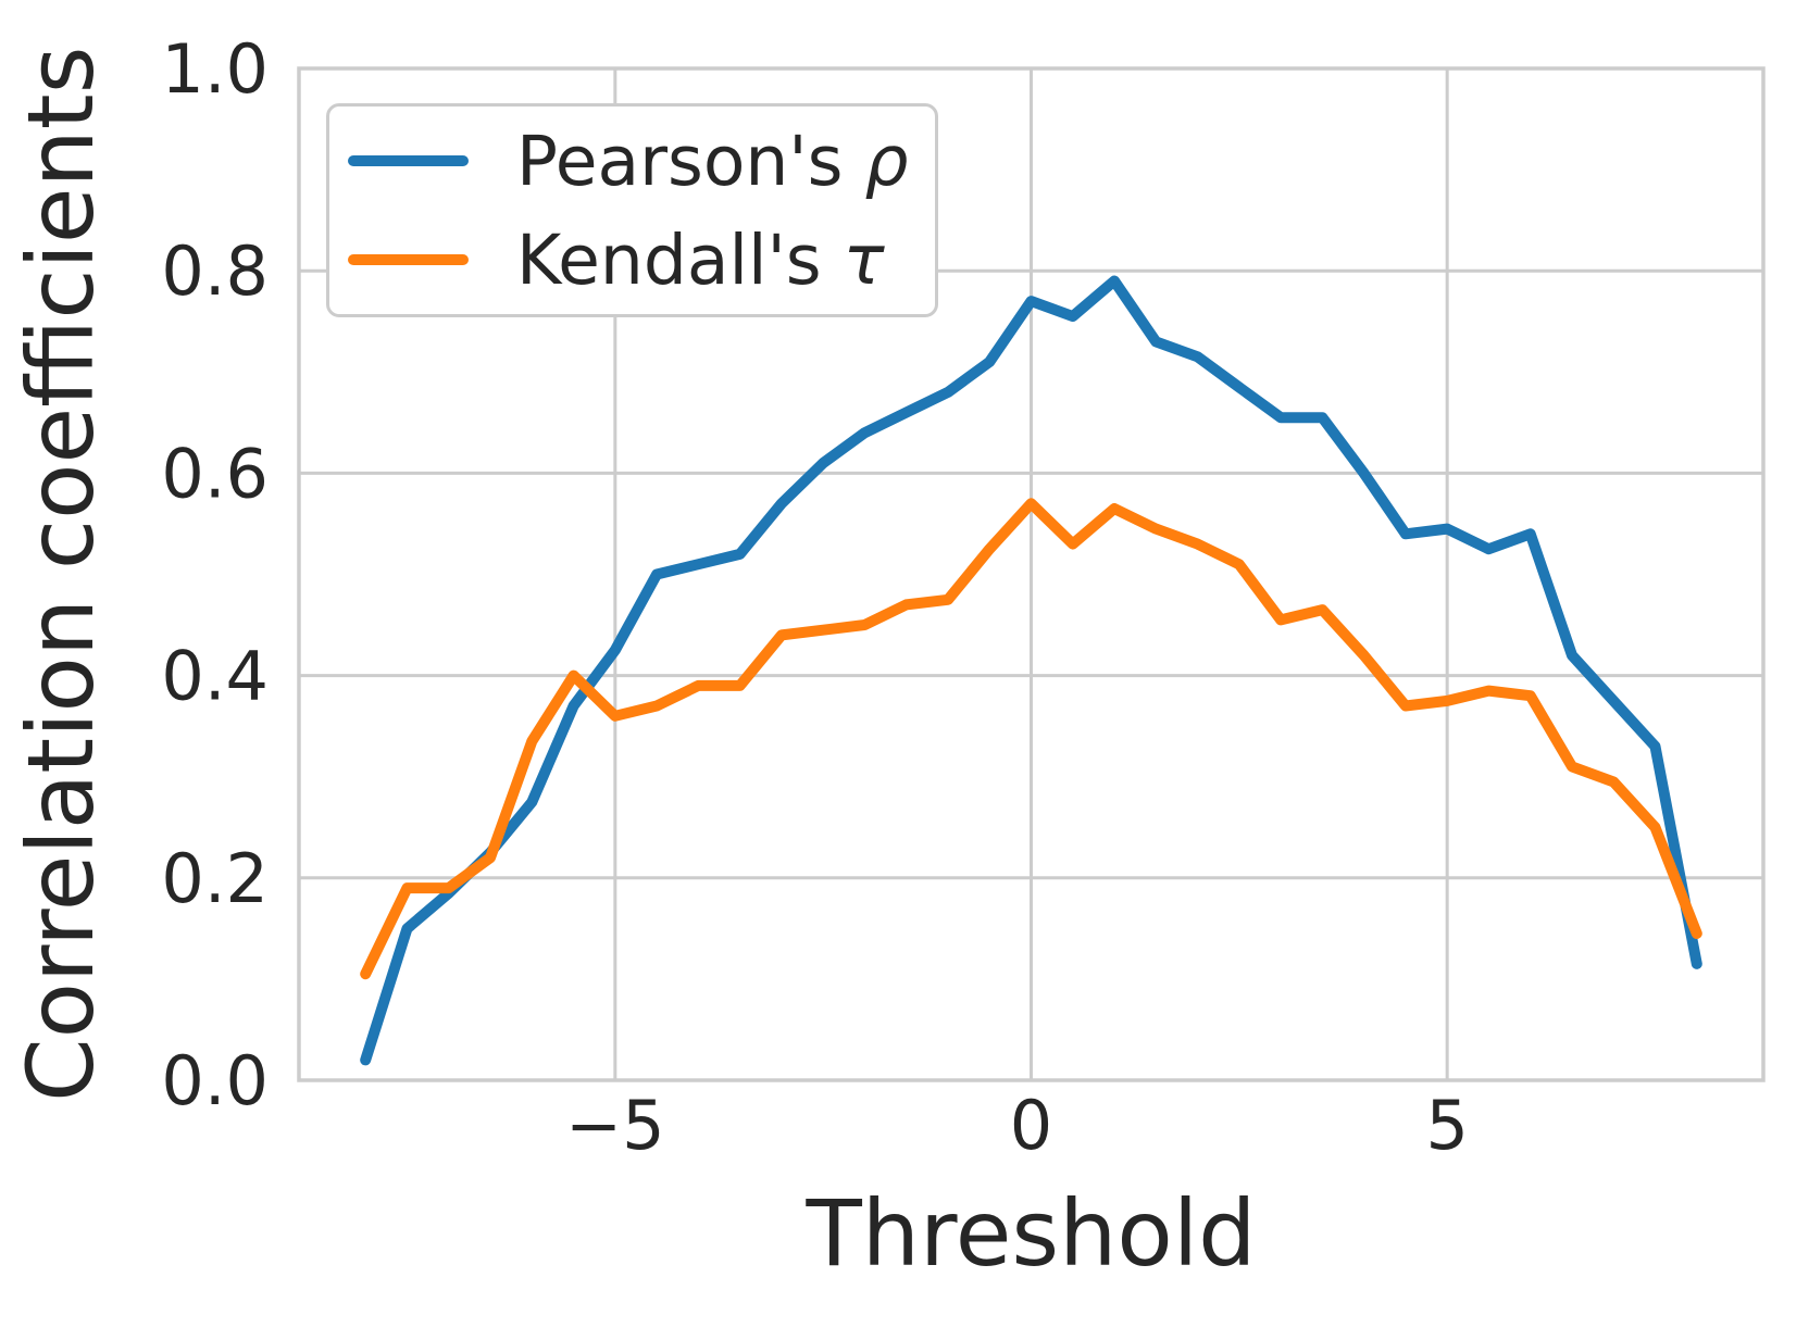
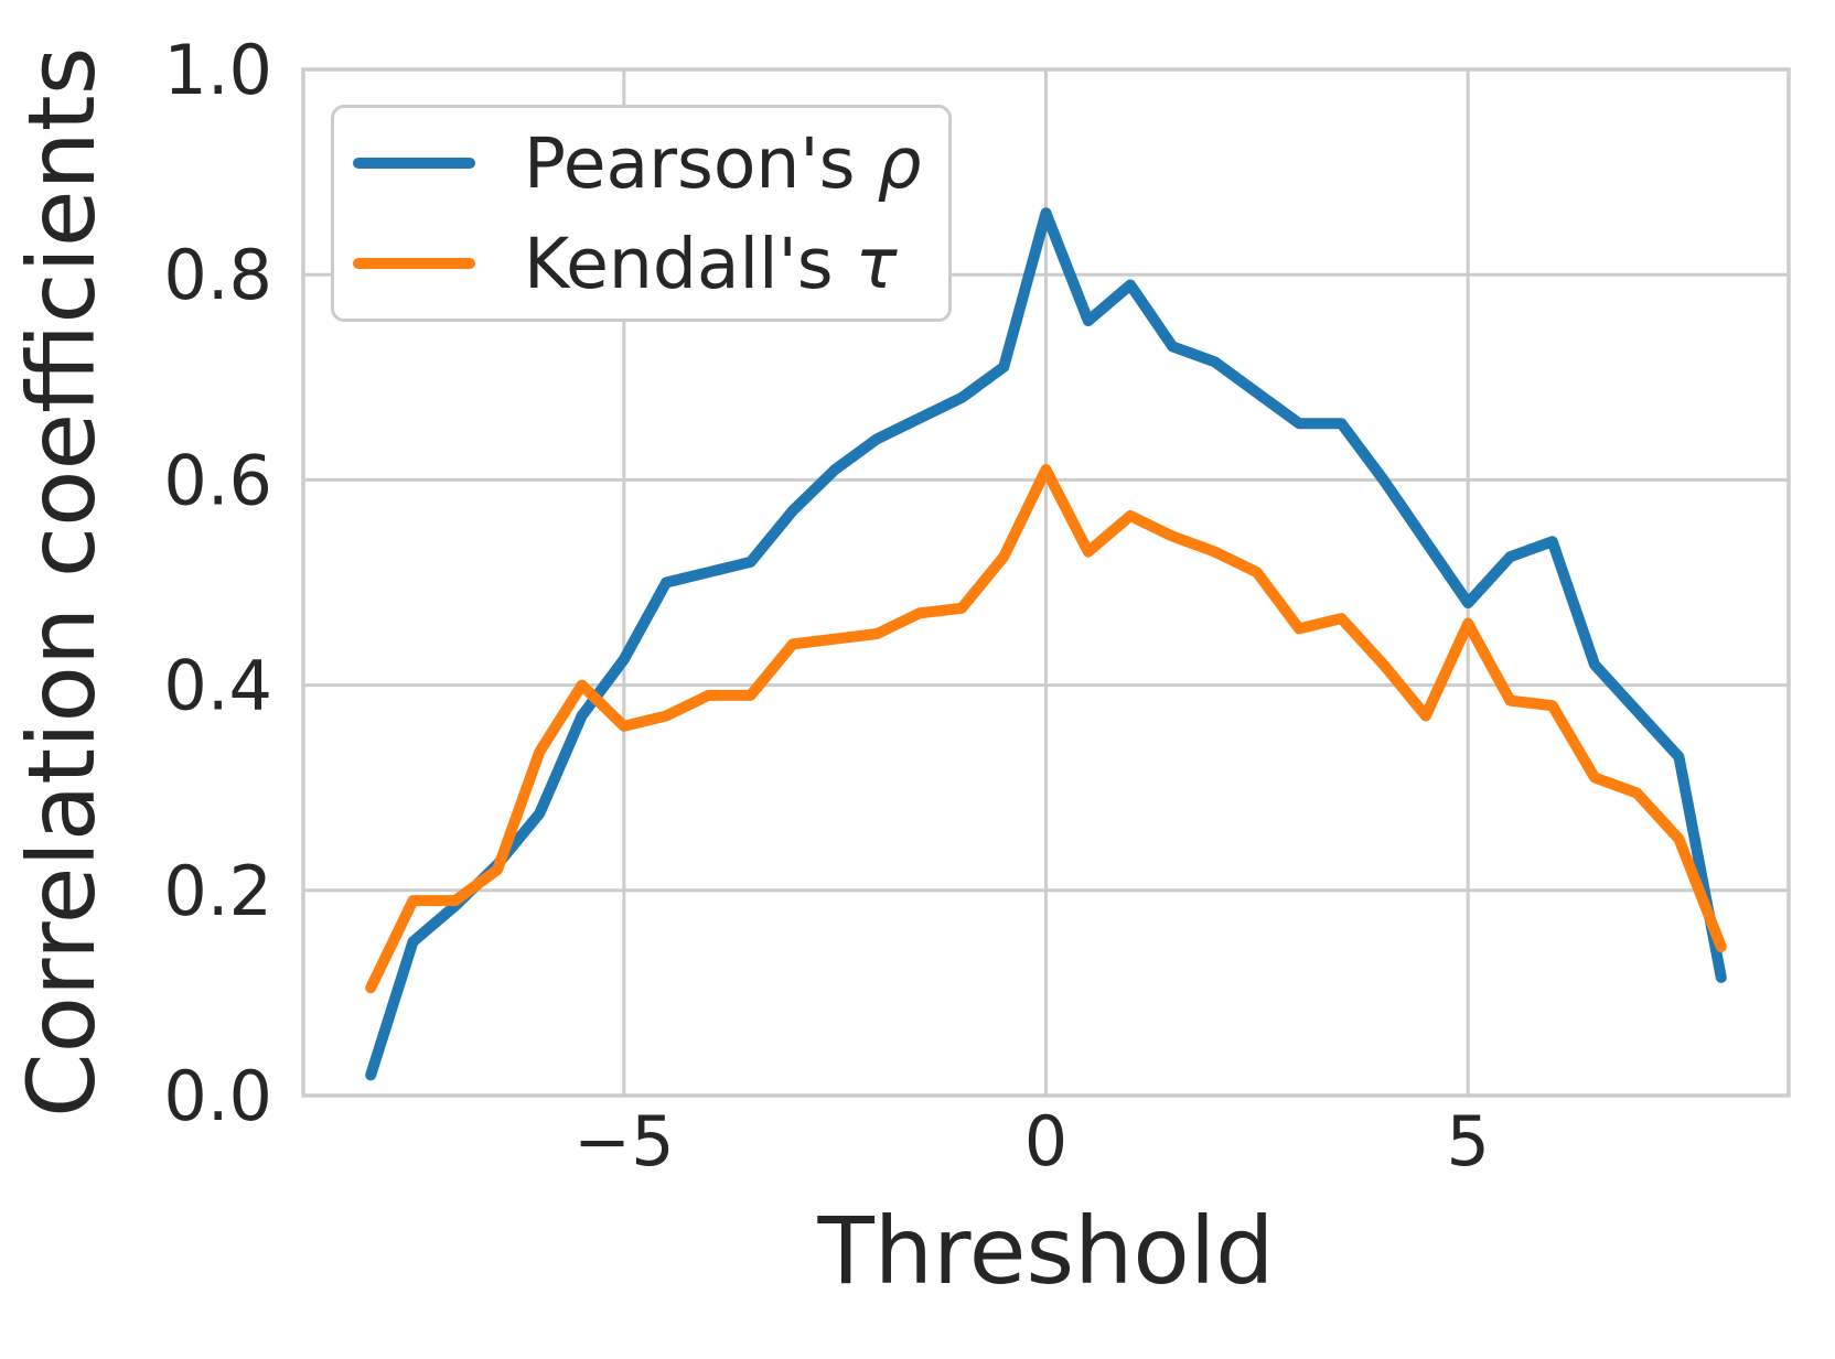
Pearson's ρ/0: 0.77 -> 0.86
Kendall's τ/0: 0.57 -> 0.61
Pearson's ρ/5: 0.55 -> 0.48
Kendall's τ/5: 0.38 -> 0.46
